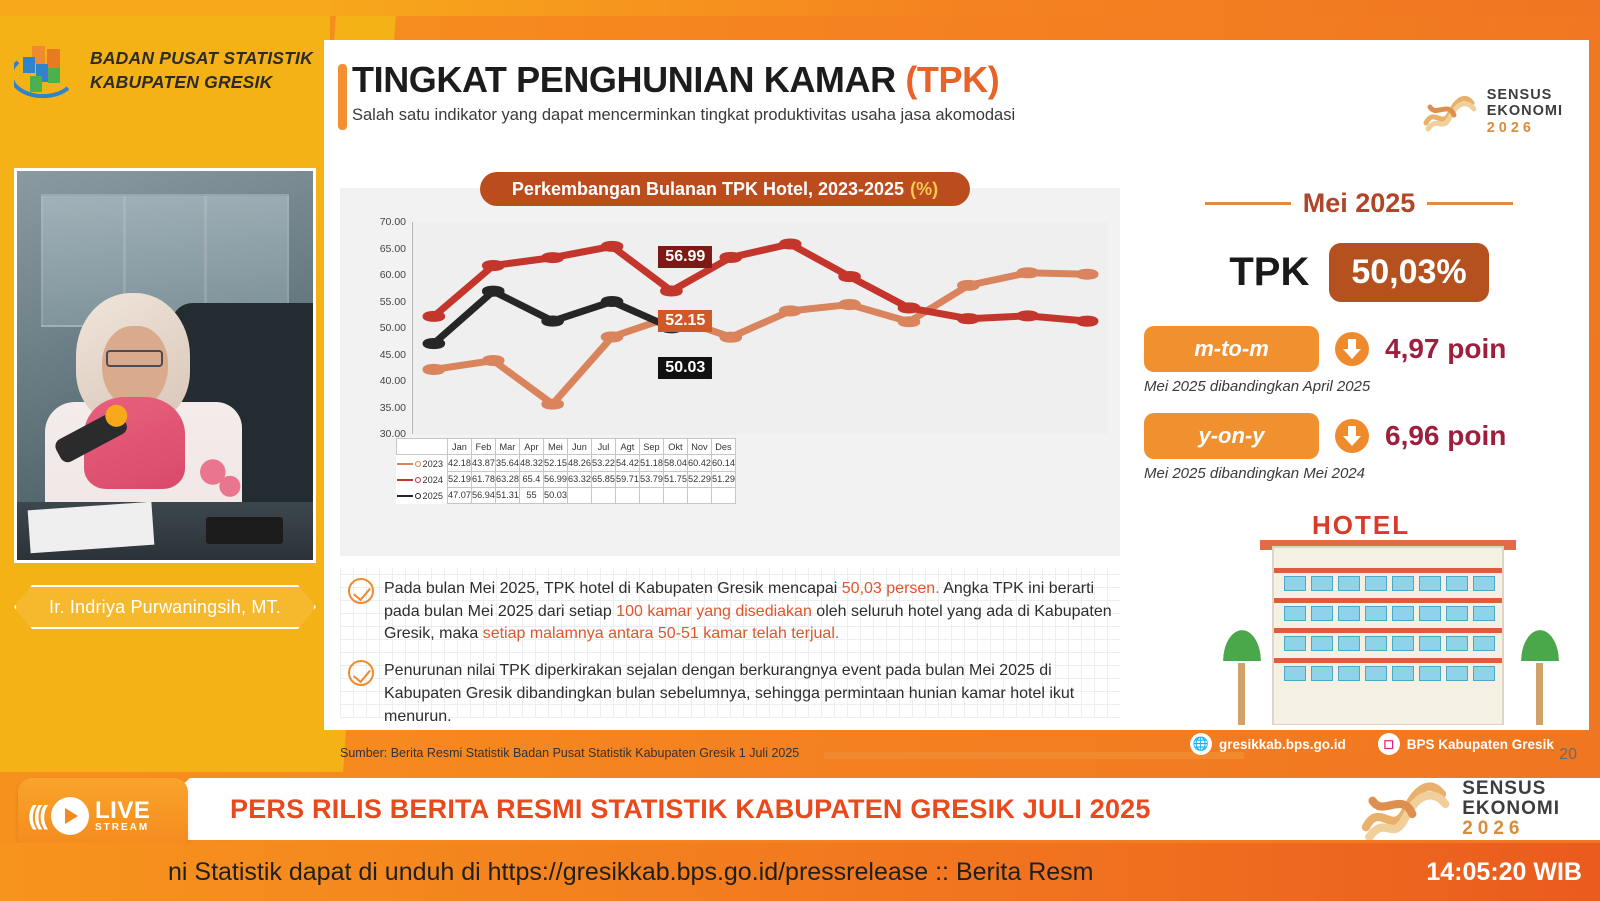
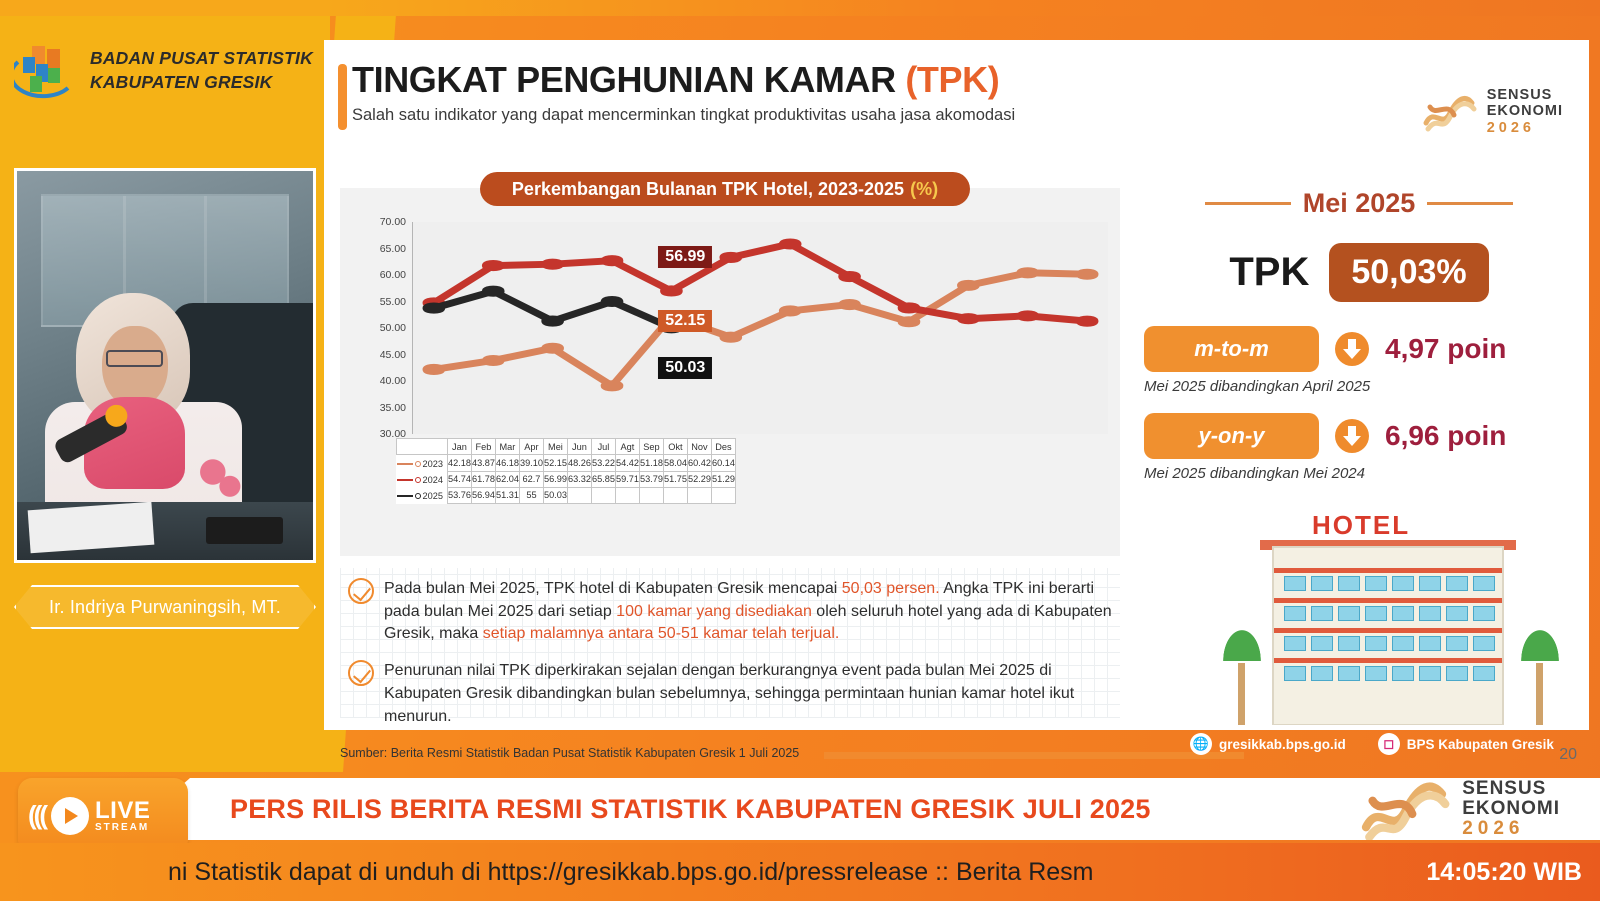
2024/Jan: 52.19 -> 54.74
2025/Jan: 47.07 -> 53.76
2023/Mar: 35.64 -> 46.18
2024/Mar: 63.28 -> 62.04
2023/Apr: 48.32 -> 39.10
2024/Apr: 65.4 -> 62.7
